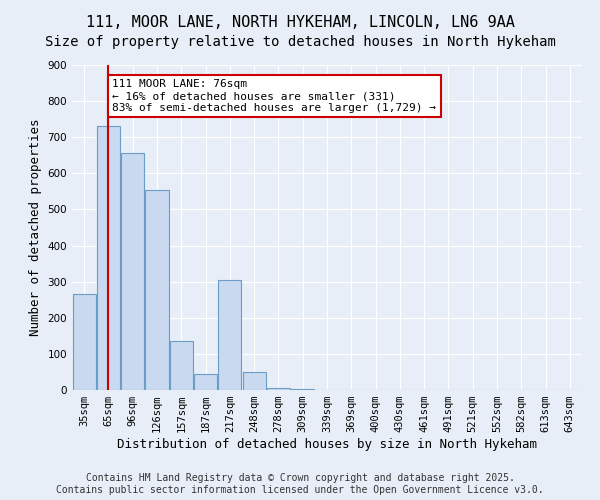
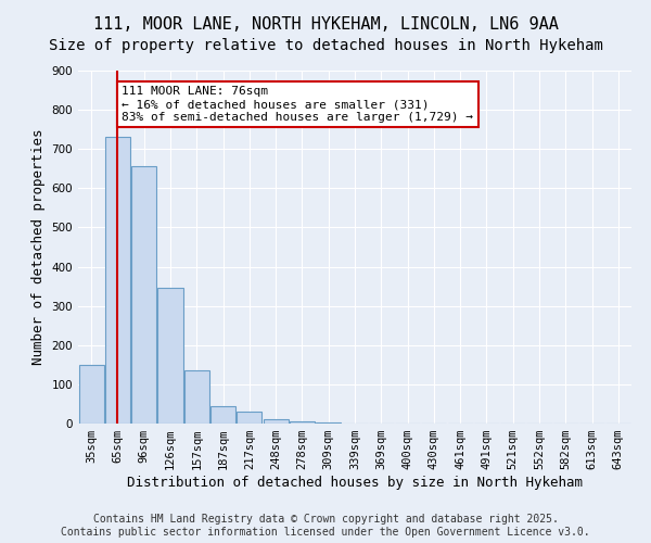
35sqm: 265 -> 150
126sqm: 555 -> 345
217sqm: 305 -> 30
248sqm: 50 -> 12
